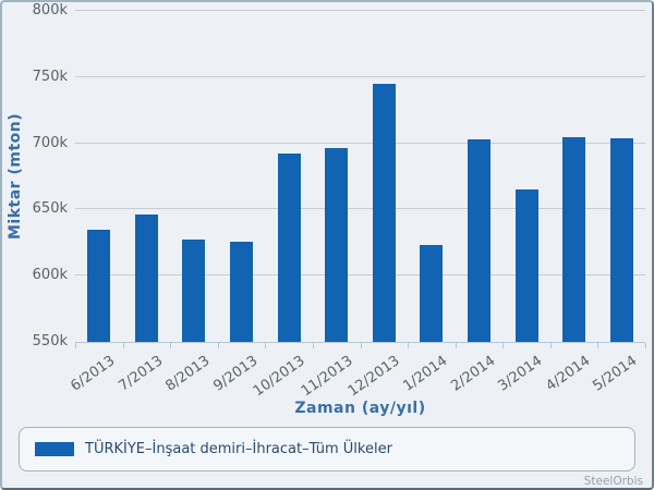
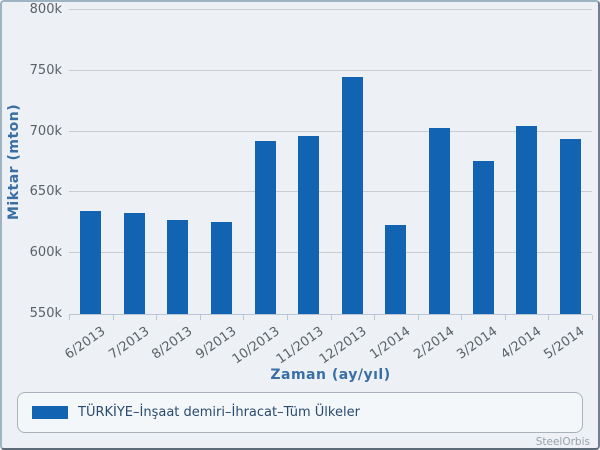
7/2013: 646k -> 633k
3/2014: 665k -> 676k
5/2014: 704k -> 694k
